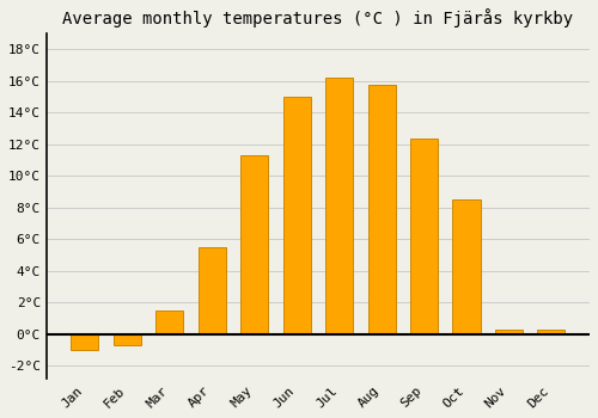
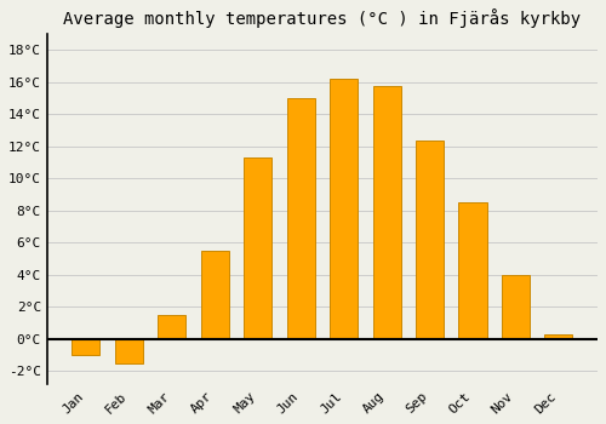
Feb: -0.7°C -> -1.5°C
Nov: 0.3°C -> 4.0°C
